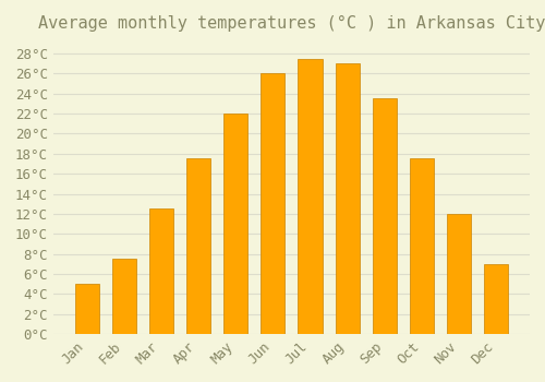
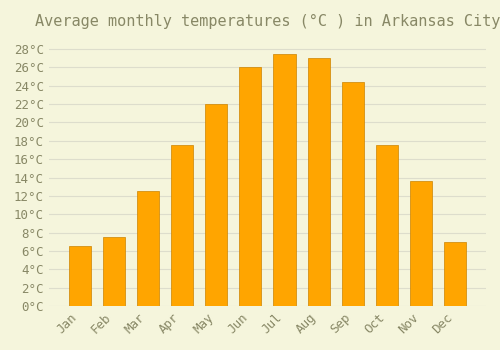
Jan: 5.0°C -> 6.6°C
Sep: 23.5°C -> 24.4°C
Nov: 12.0°C -> 13.6°C
